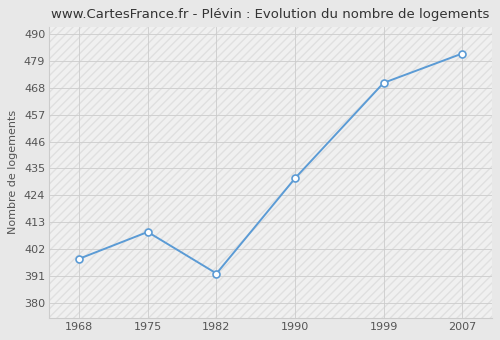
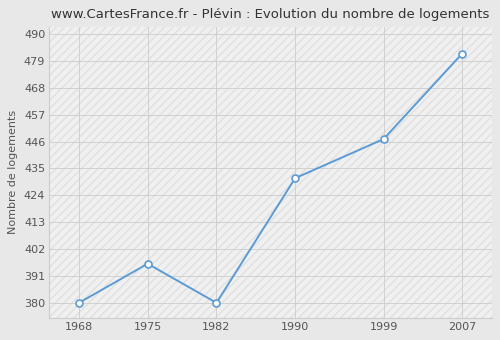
1968: 398 -> 380
1975: 409 -> 396
1982: 392 -> 380
1999: 470 -> 447
